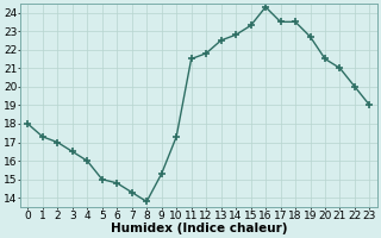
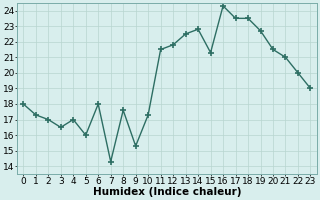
4: 16.0 -> 17.0
5: 15.0 -> 16.0
6: 14.8 -> 18.0
8: 13.8 -> 17.6
15: 23.3 -> 21.3
